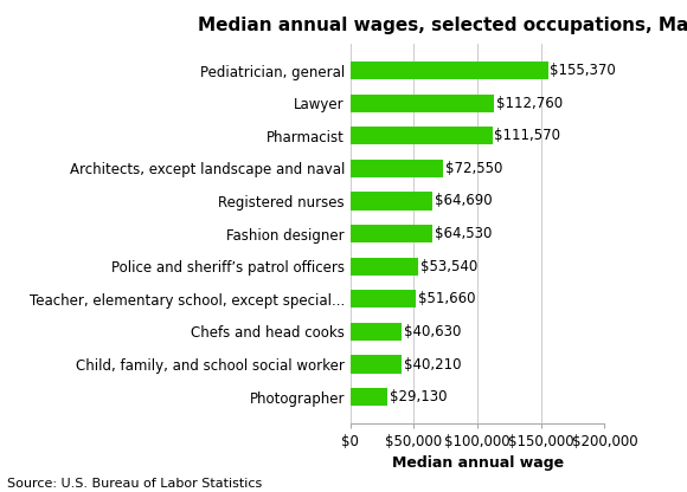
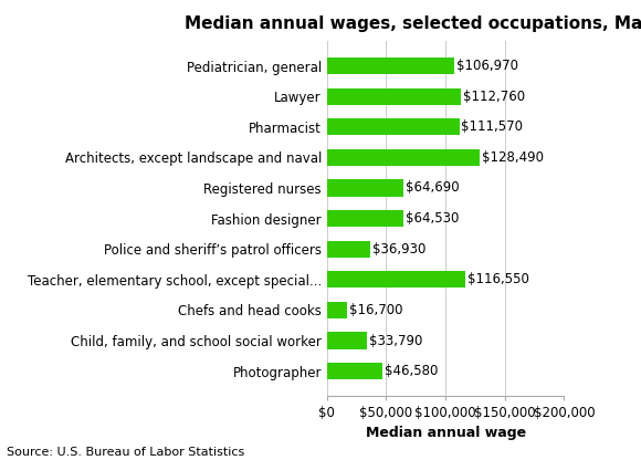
Pediatrician, general: $155,370 -> $106,970
Architects, except landscape and naval: $72,550 -> $128,490
Police and sheriff’s patrol officers: $53,540 -> $36,930
Teacher, elementary school, except special...: $51,660 -> $116,550
Chefs and head cooks: $40,630 -> $16,700
Child, family, and school social worker: $40,210 -> $33,790
Photographer: $29,130 -> $46,580
